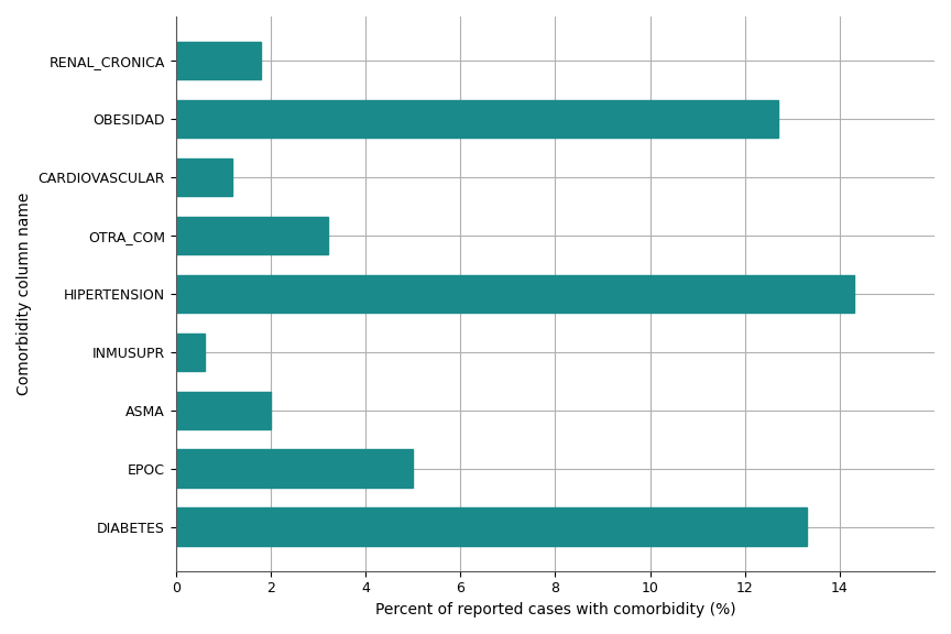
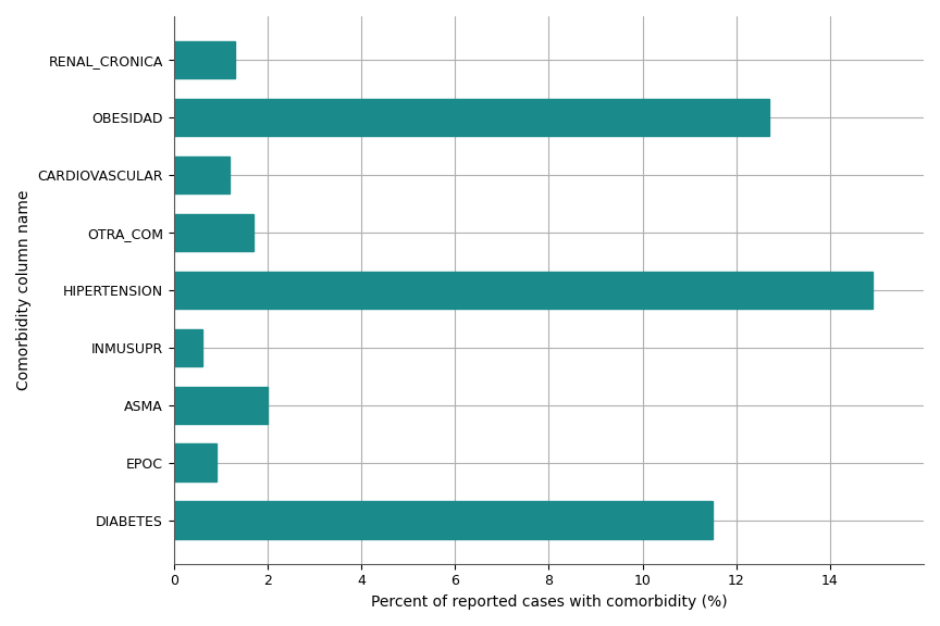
RENAL_CRONICA: 1.8 -> 1.3
OTRA_COM: 3.2 -> 1.7
HIPERTENSION: 14.3 -> 14.9
EPOC: 5.0 -> 0.9
DIABETES: 13.3 -> 11.5
